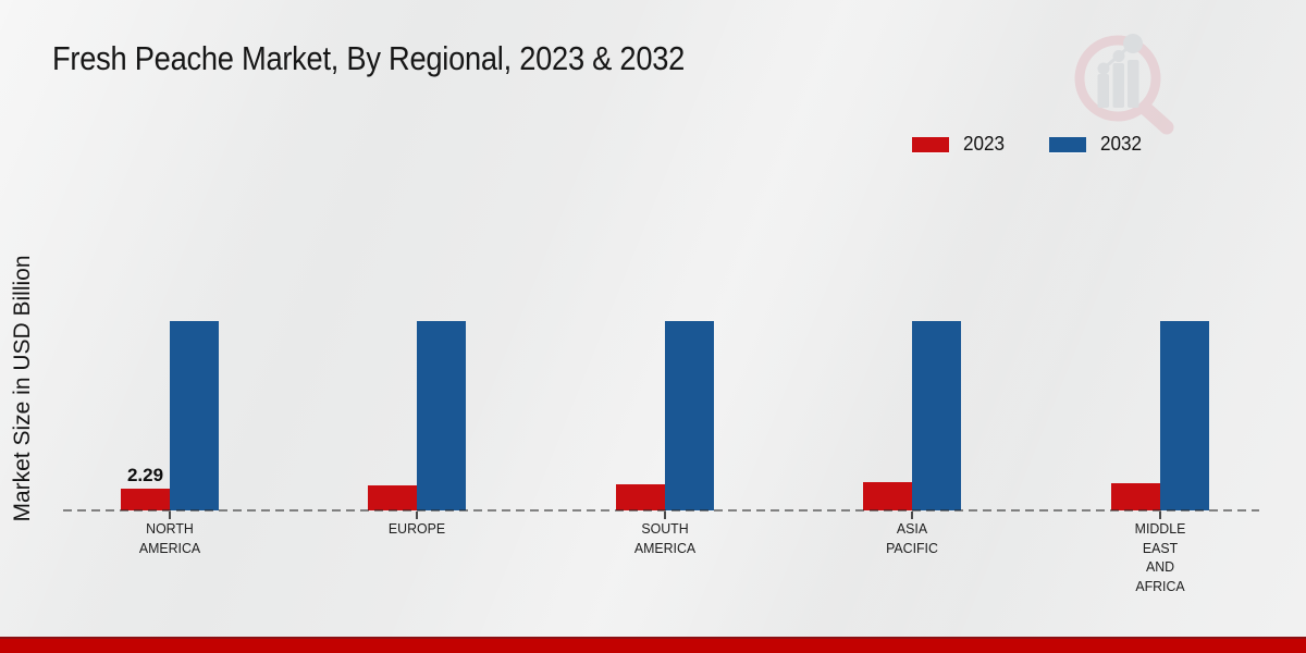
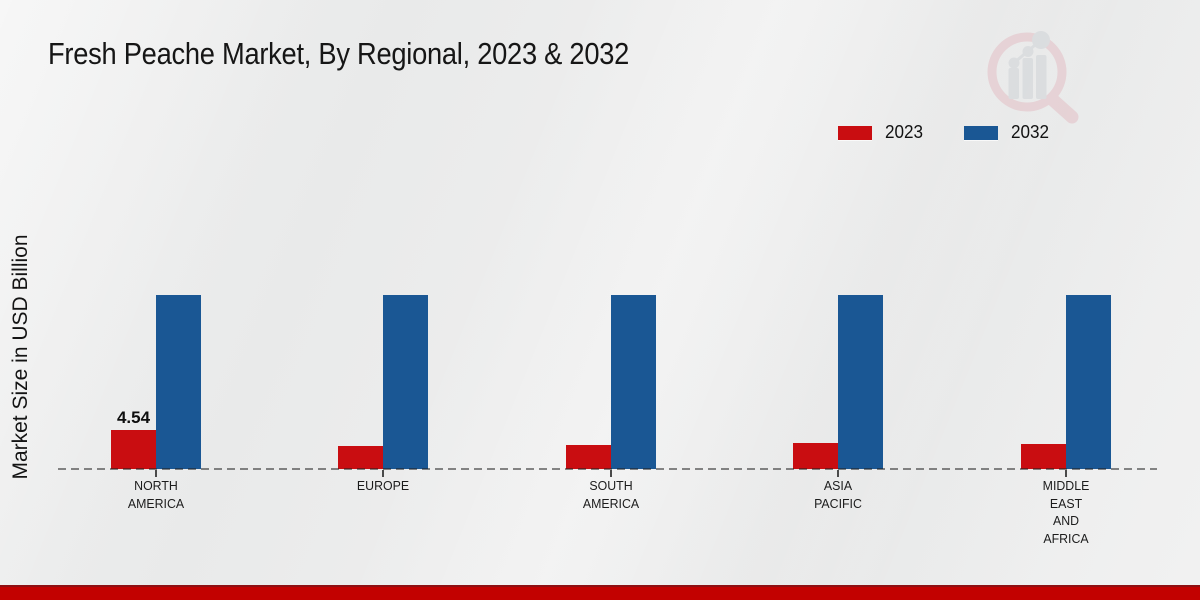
2023/NORTH AMERICA: 2.29 -> 4.54
